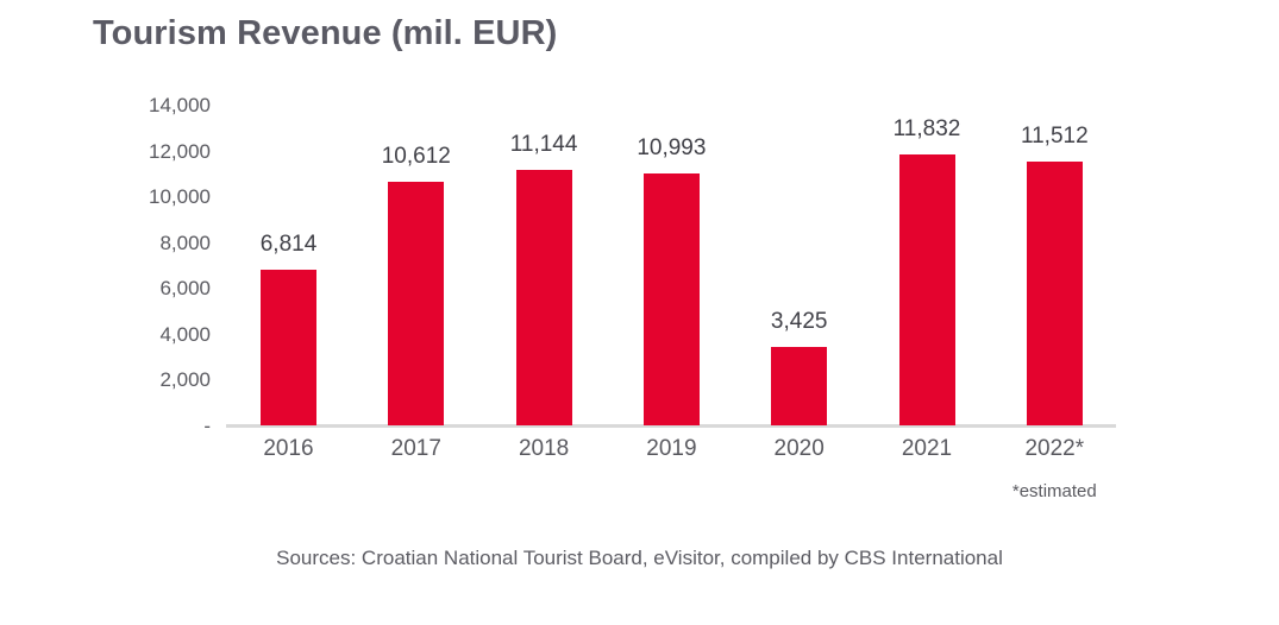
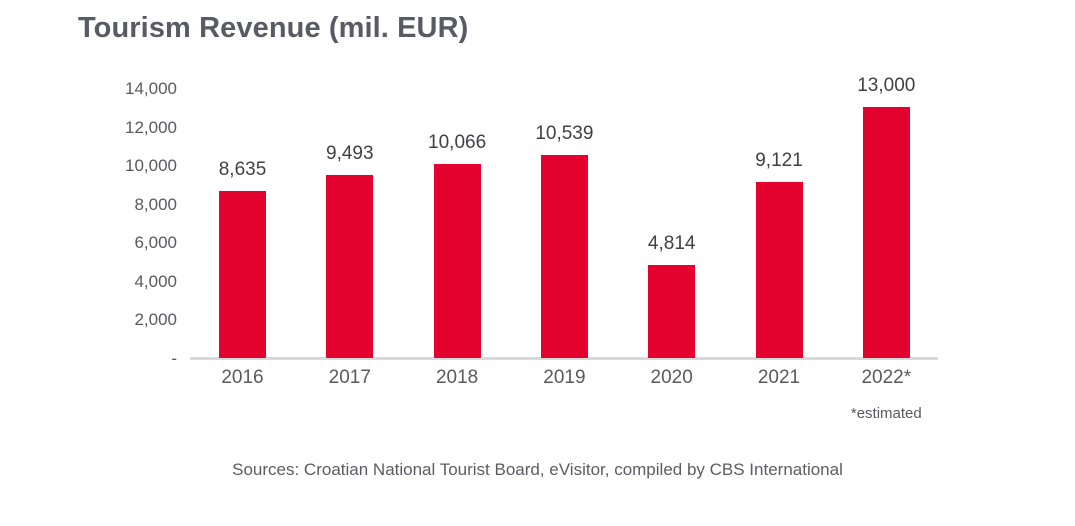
2016: 6,814 -> 8,635
2017: 10,612 -> 9,493
2018: 11,144 -> 10,066
2019: 10,993 -> 10,539
2020: 3,425 -> 4,814
2021: 11,832 -> 9,121
2022*: 11,512 -> 13,000
